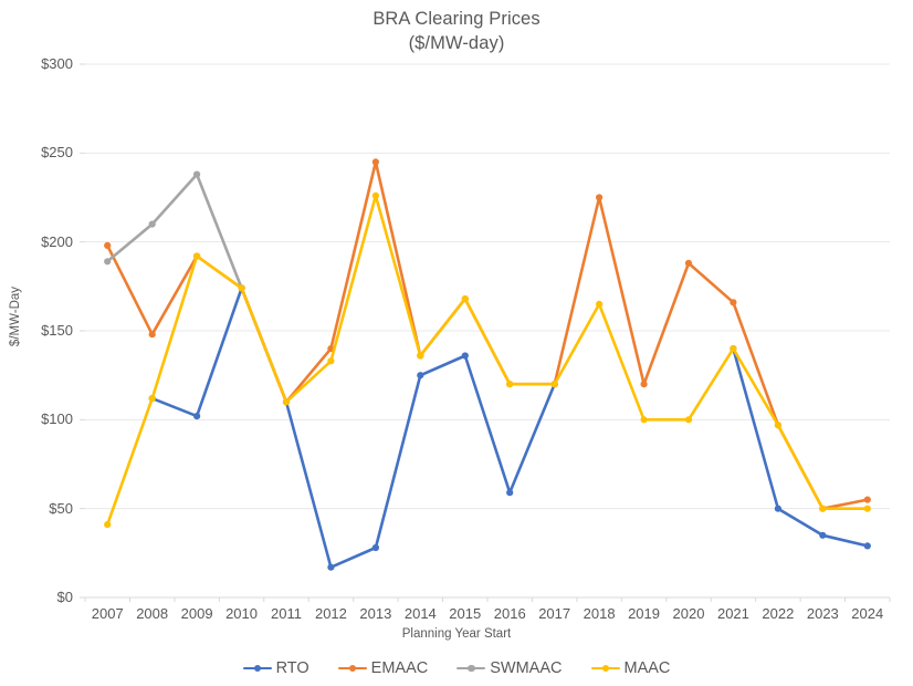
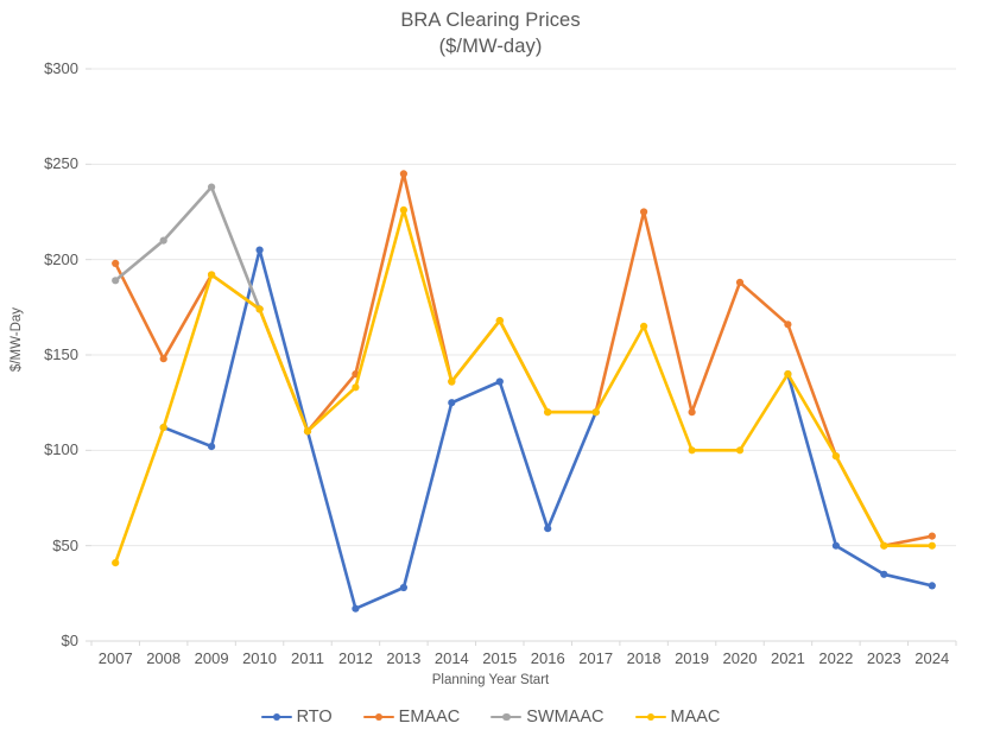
RTO/2010: $174 -> $205
